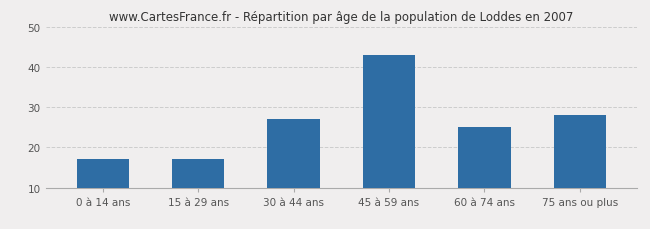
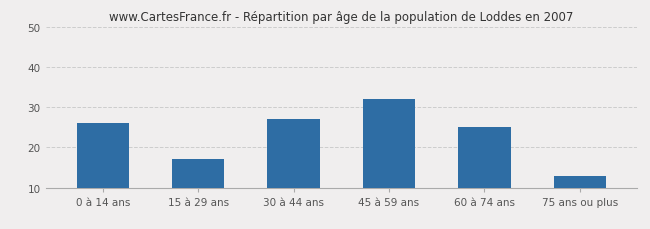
0 à 14 ans: 17 -> 26
45 à 59 ans: 43 -> 32
75 ans ou plus: 28 -> 13
